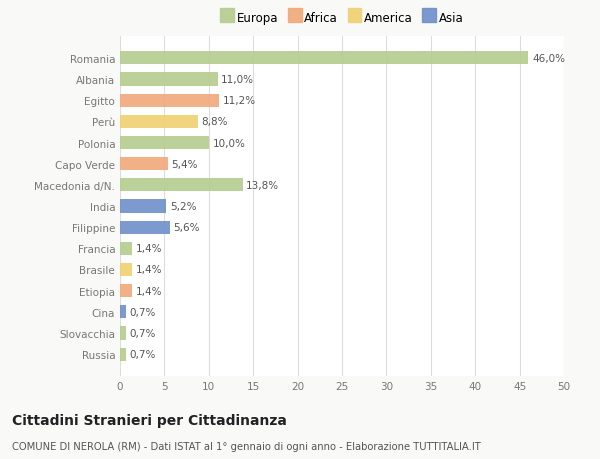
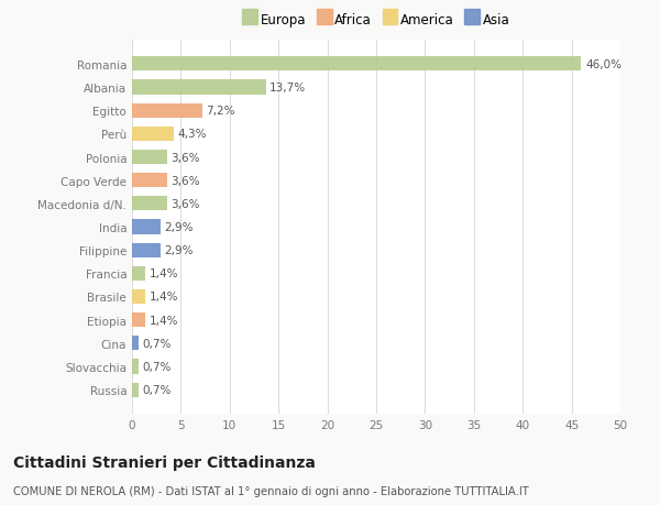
Albania: 11,0% -> 13,7%
Egitto: 11,2% -> 7,2%
Perù: 8,8% -> 4,3%
Polonia: 10,0% -> 3,6%
Capo Verde: 5,4% -> 3,6%
Macedonia d/N.: 13,8% -> 3,6%
India: 5,2% -> 2,9%
Filippine: 5,6% -> 2,9%
